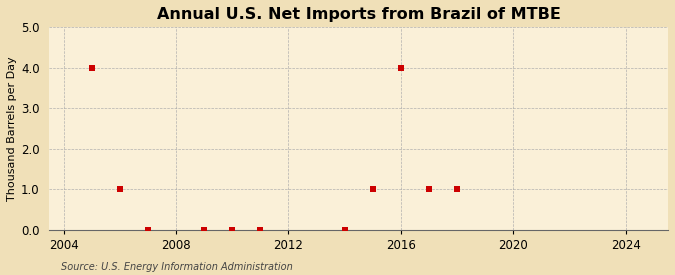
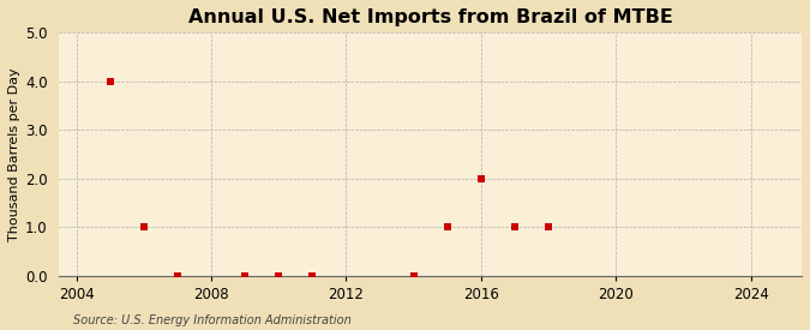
2016: 4 -> 2
